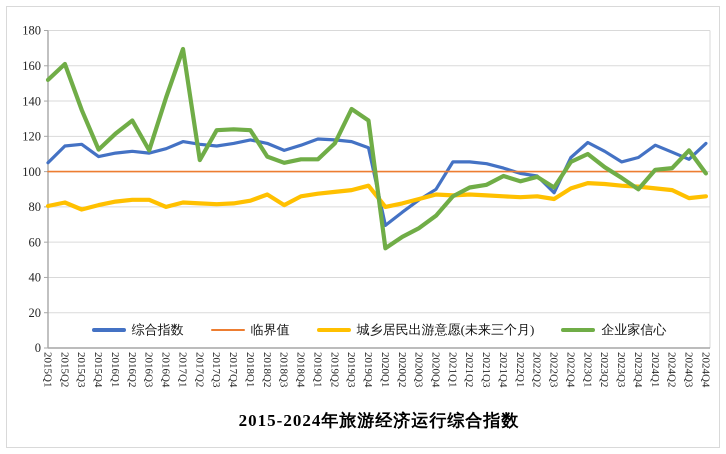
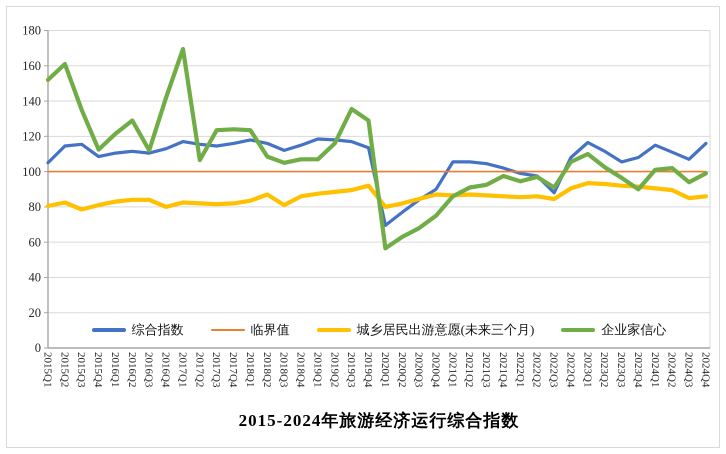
企业家信心/2024Q3: 112 -> 94
